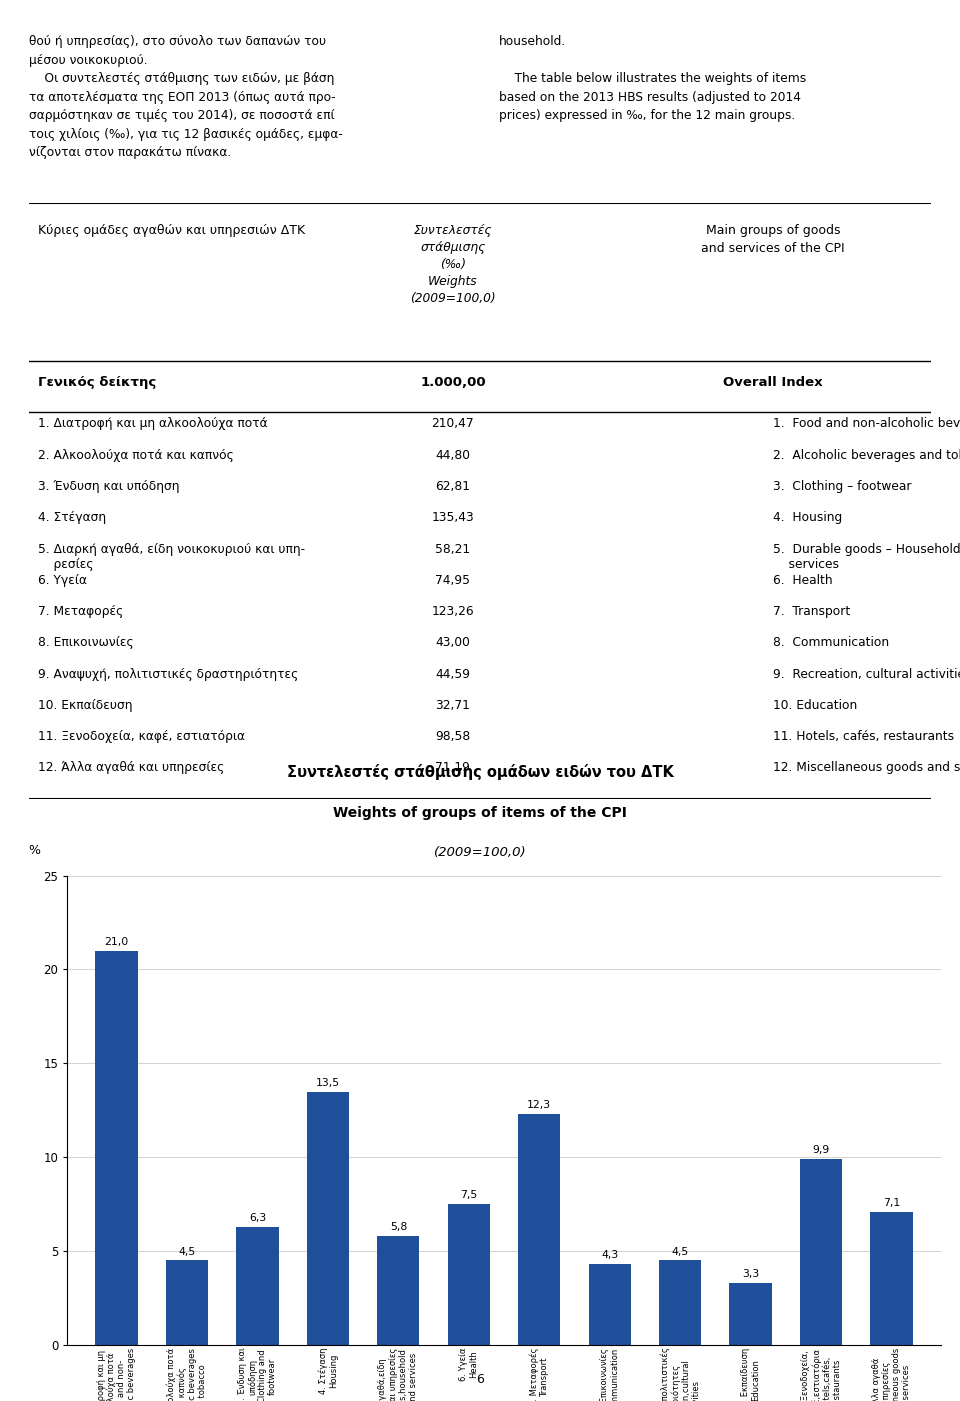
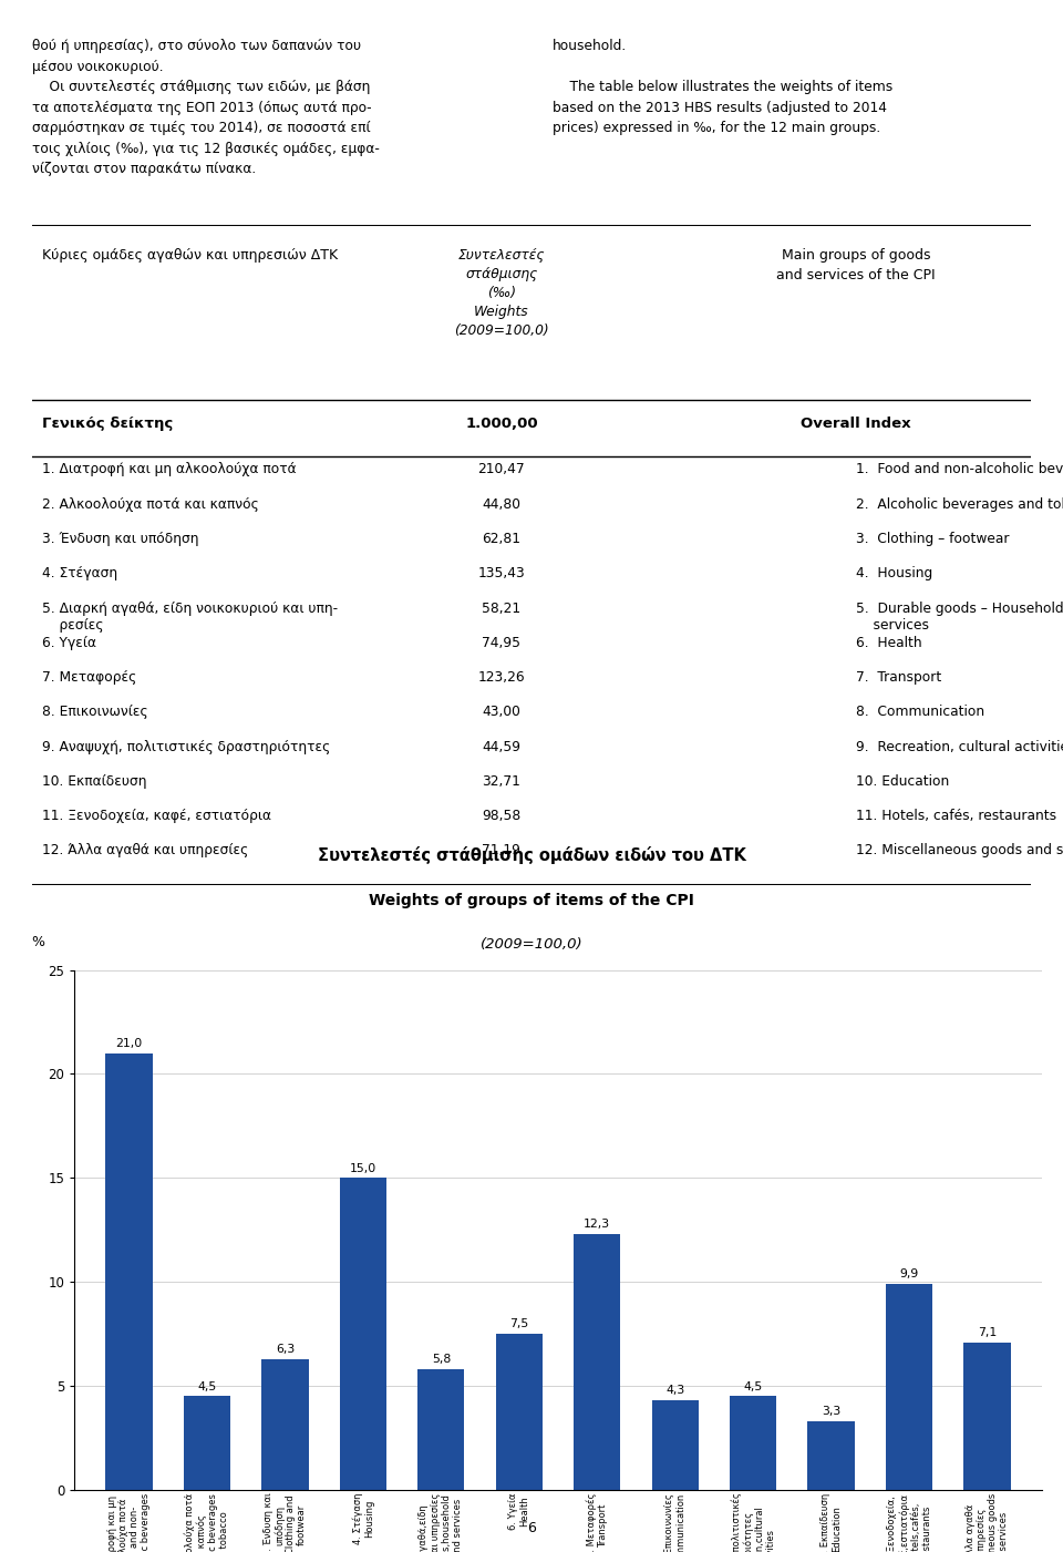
4. Στέγαση Housing: 13,5 -> 15,0
